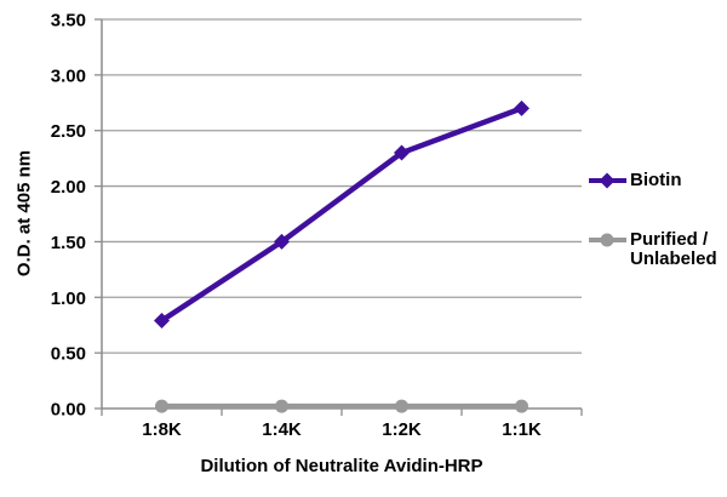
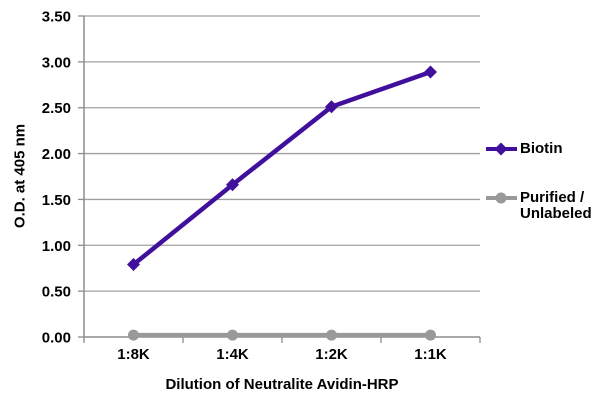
Biotin/1:4K: 1.5 -> 1.7
Biotin/1:2K: 2.3 -> 2.5
Biotin/1:1K: 2.7 -> 2.9
